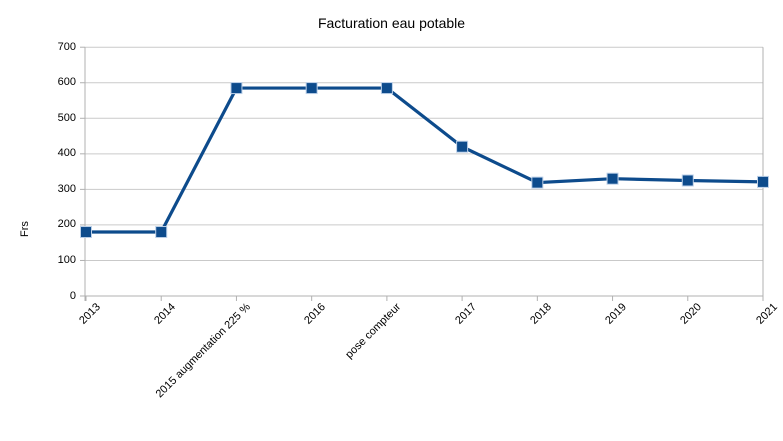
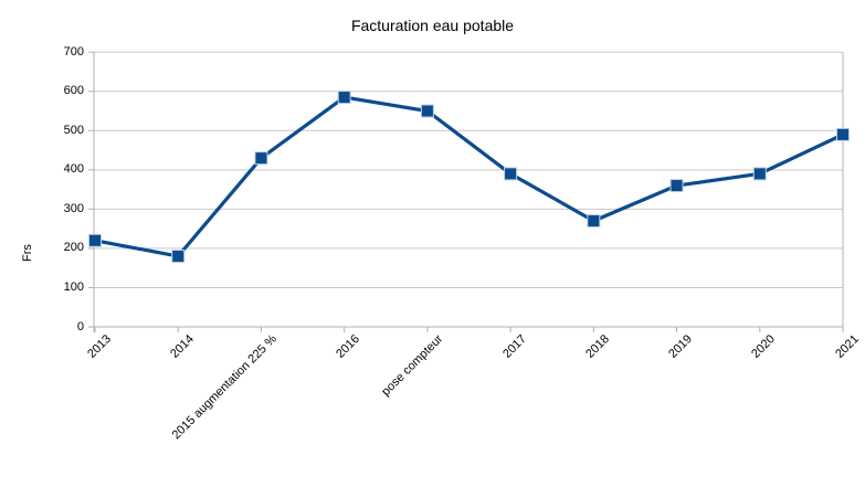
2013: 180 -> 220
2015 augmentation 225 %: 580 -> 430
pose compteur: 580 -> 550
2017: 420 -> 390
2018: 320 -> 270
2019: 330 -> 360
2020: 320 -> 390
2021: 320 -> 490
